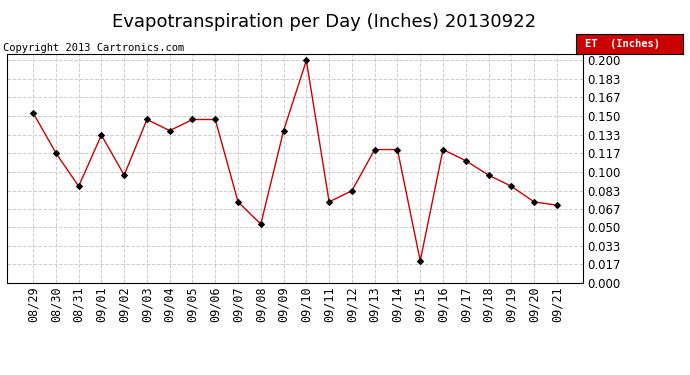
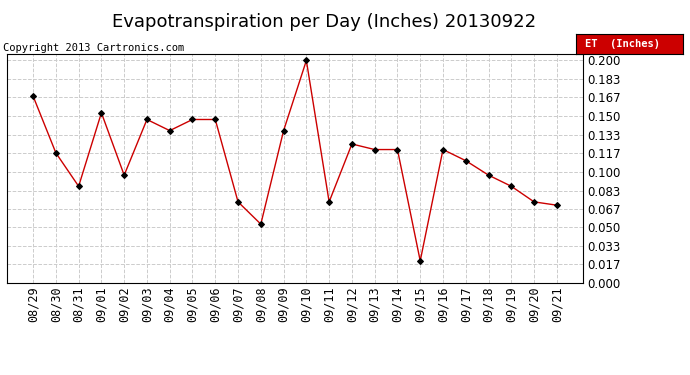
08/29: 0.153 -> 0.168
09/01: 0.133 -> 0.153
09/12: 0.083 -> 0.125
